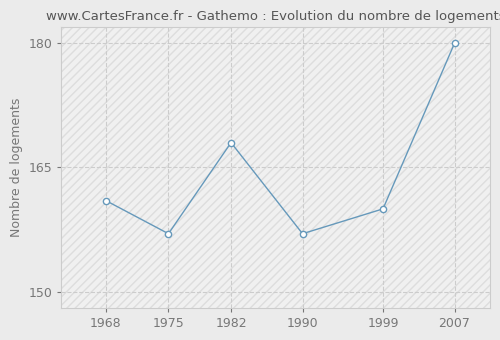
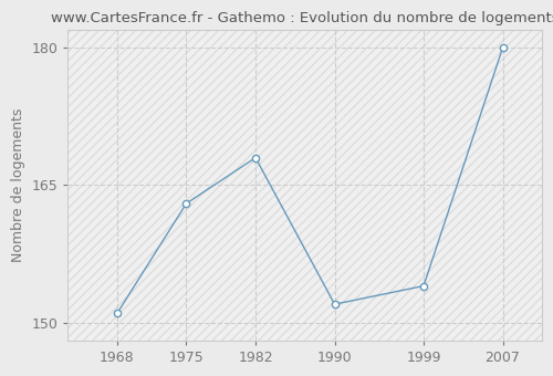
1968: 161 -> 151
1975: 157 -> 163
1990: 157 -> 152
1999: 160 -> 154
